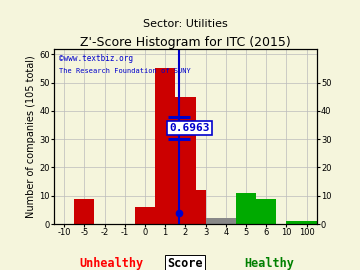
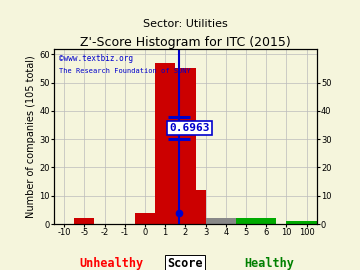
-5: 9 -> 2
0: 6 -> 4
1: 55 -> 57
2: 45 -> 55
5: 11 -> 2
6: 9 -> 2
